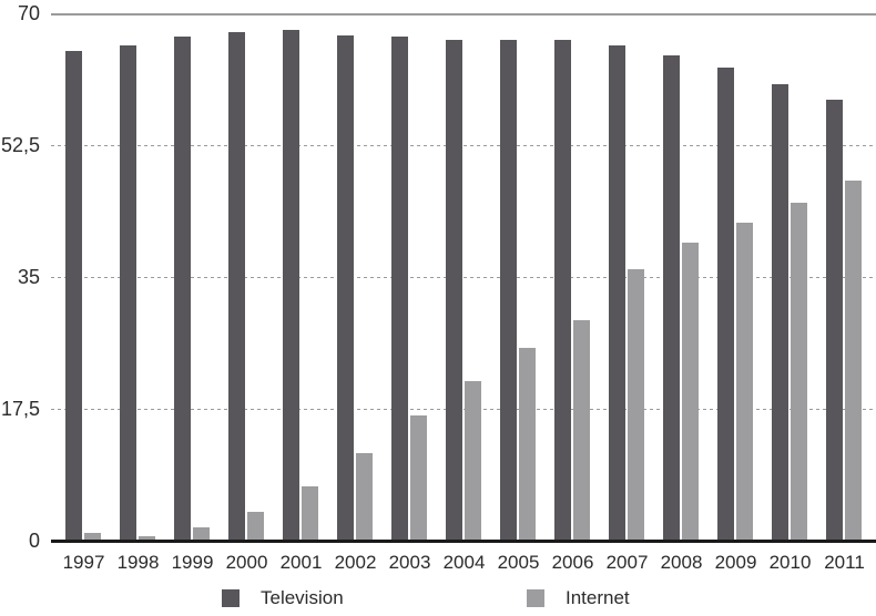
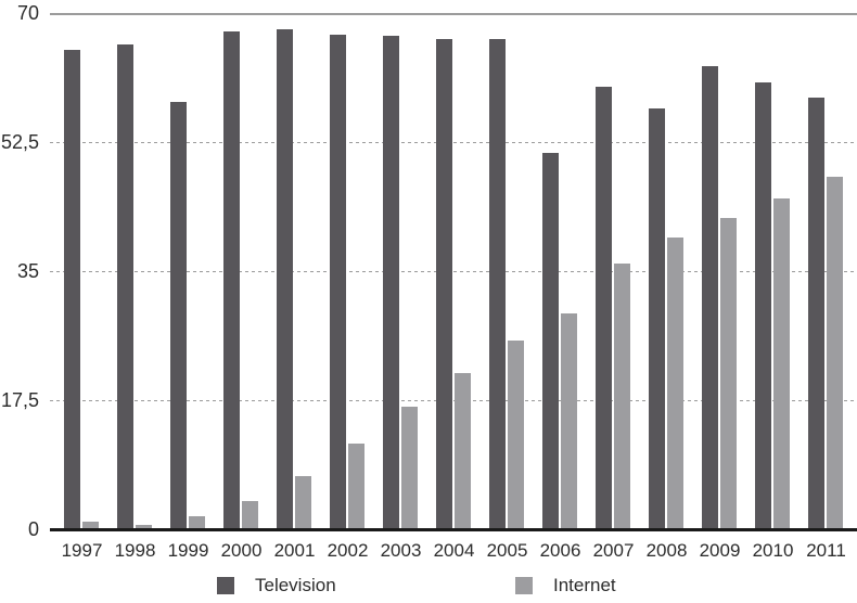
Television/1999: 67 -> 58
Television/2006: 66 -> 51
Television/2007: 66 -> 60
Television/2008: 64 -> 57
